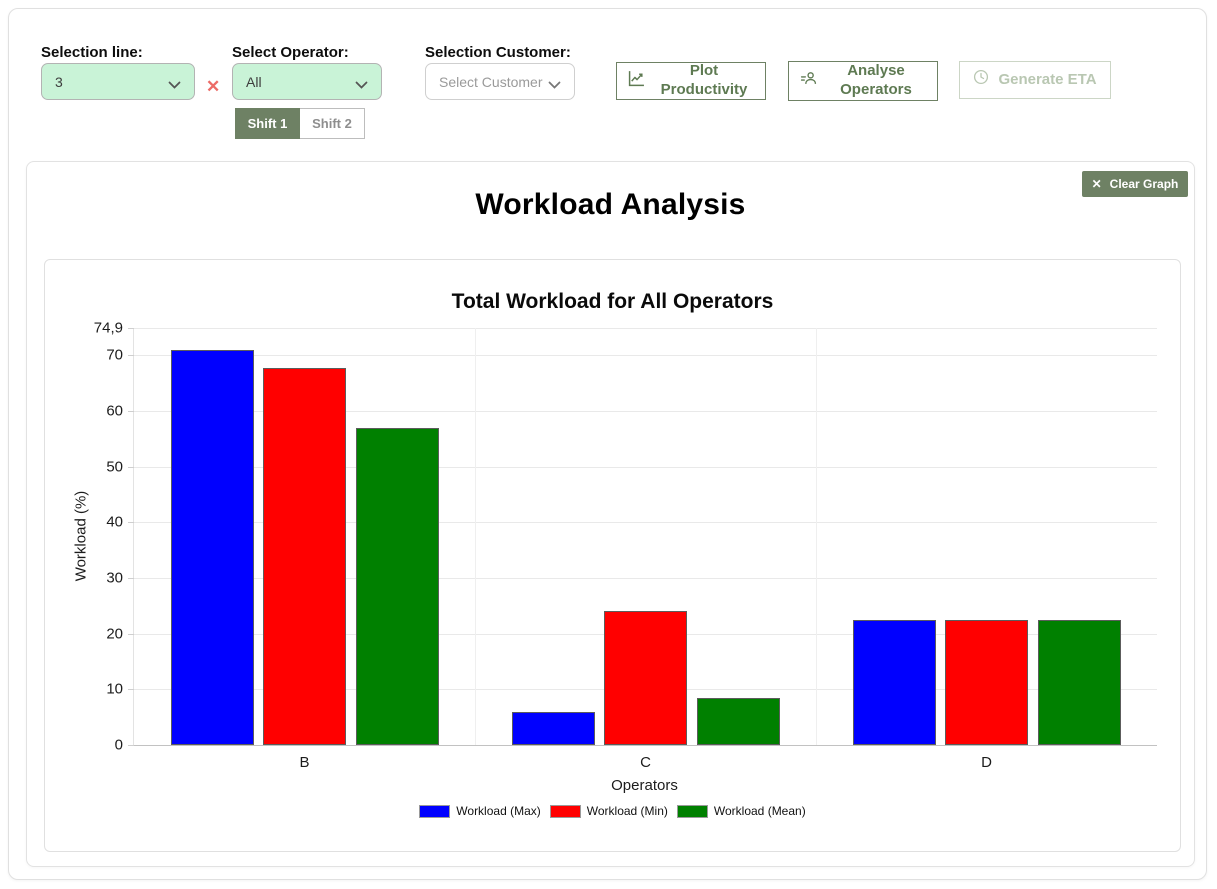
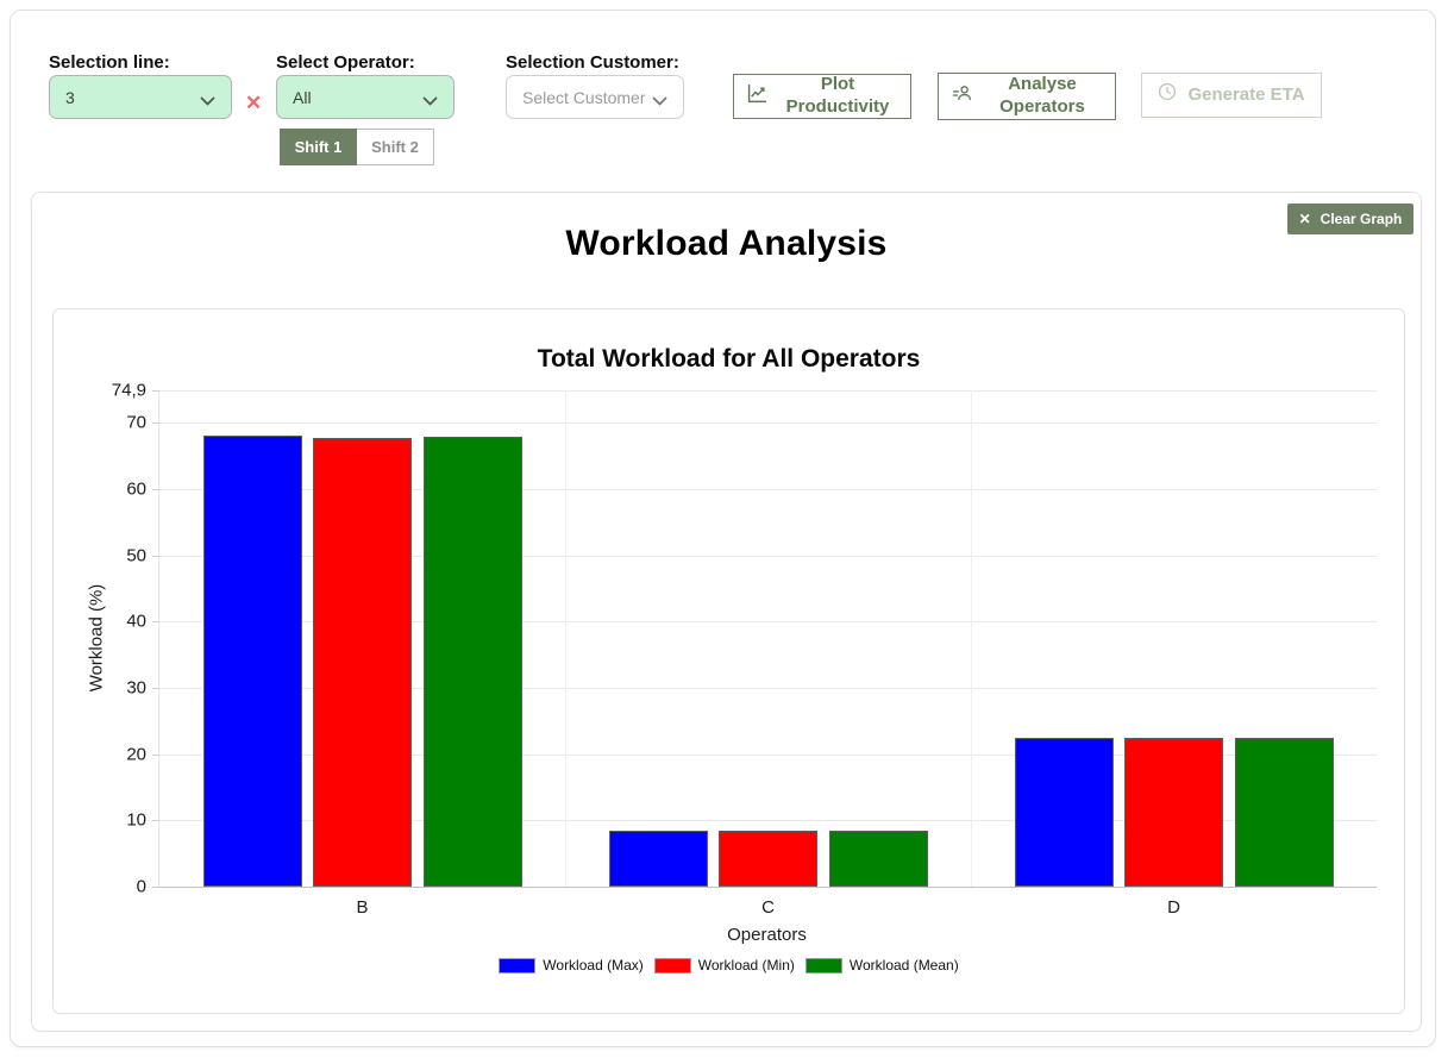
Workload (Max)/B: 71 -> 68
Workload (Mean)/B: 57 -> 68
Workload (Max)/C: 6 -> 8
Workload (Min)/C: 24 -> 8
